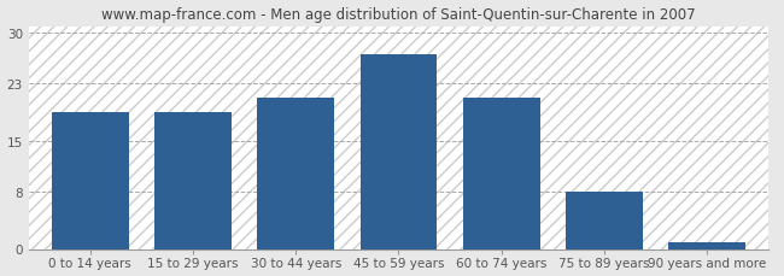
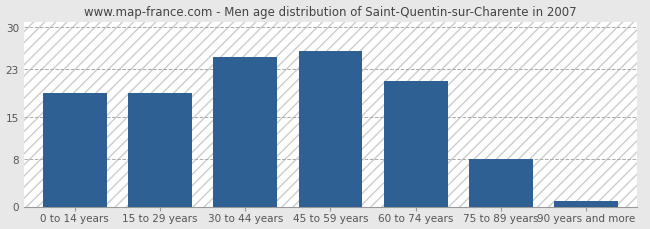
30 to 44 years: 21 -> 25
45 to 59 years: 27 -> 26
